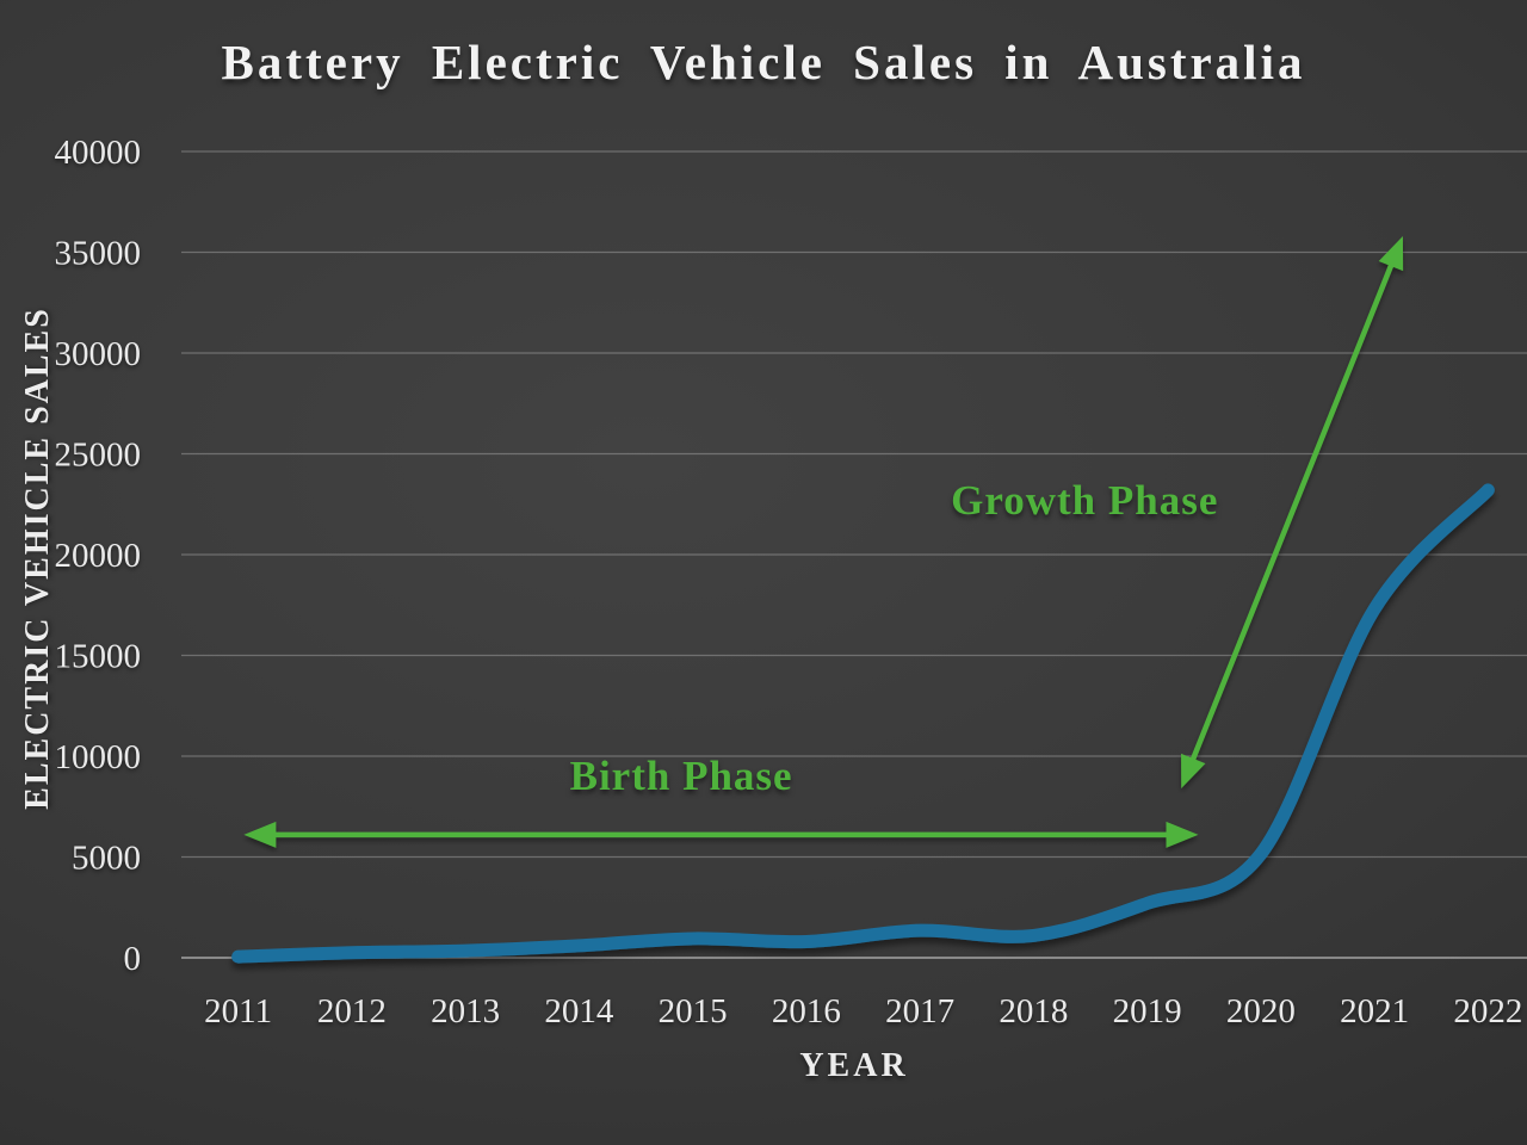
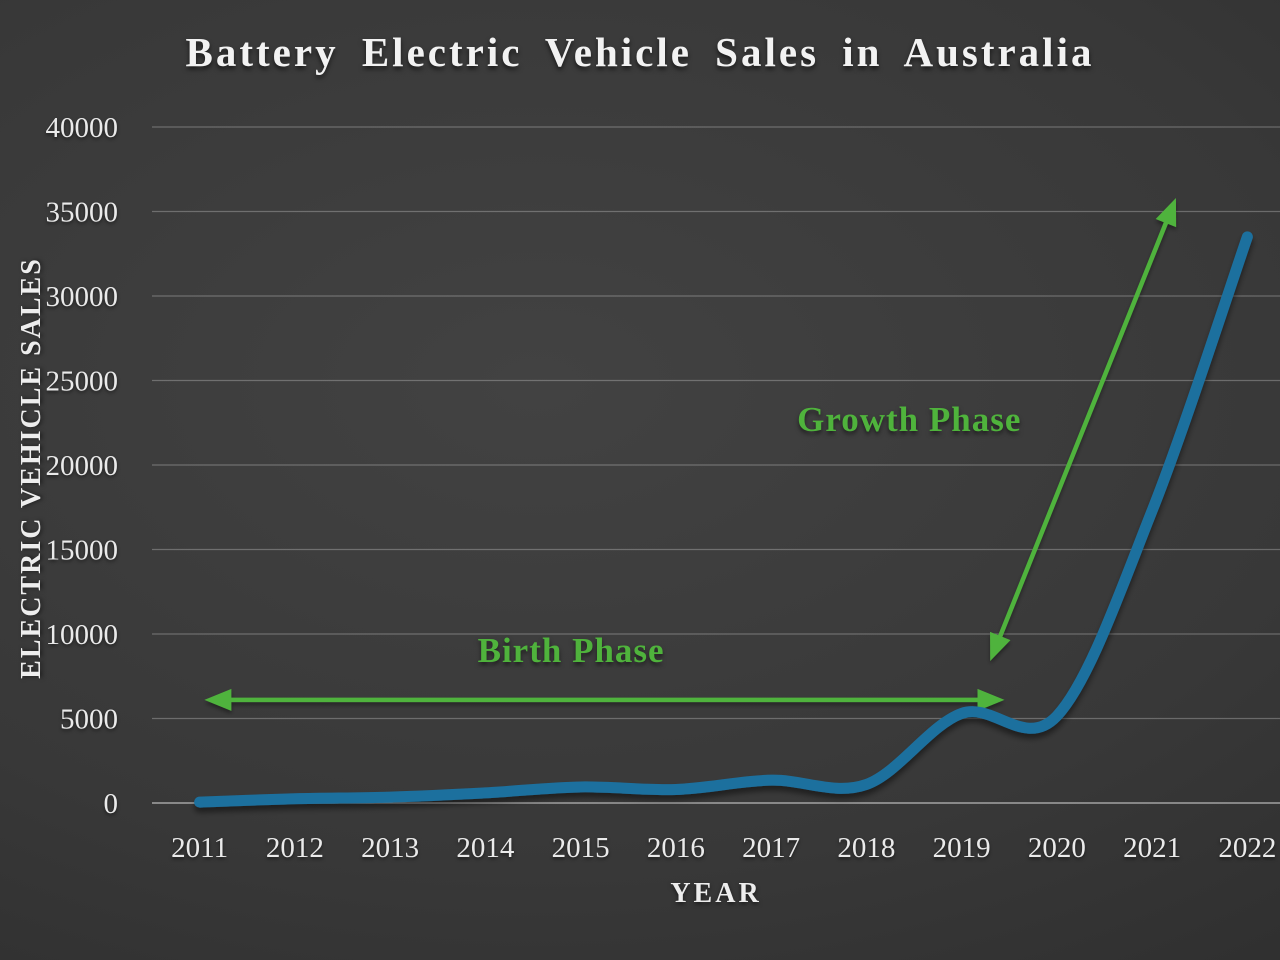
2019: 2700 -> 5300
2022: 23200 -> 33500
